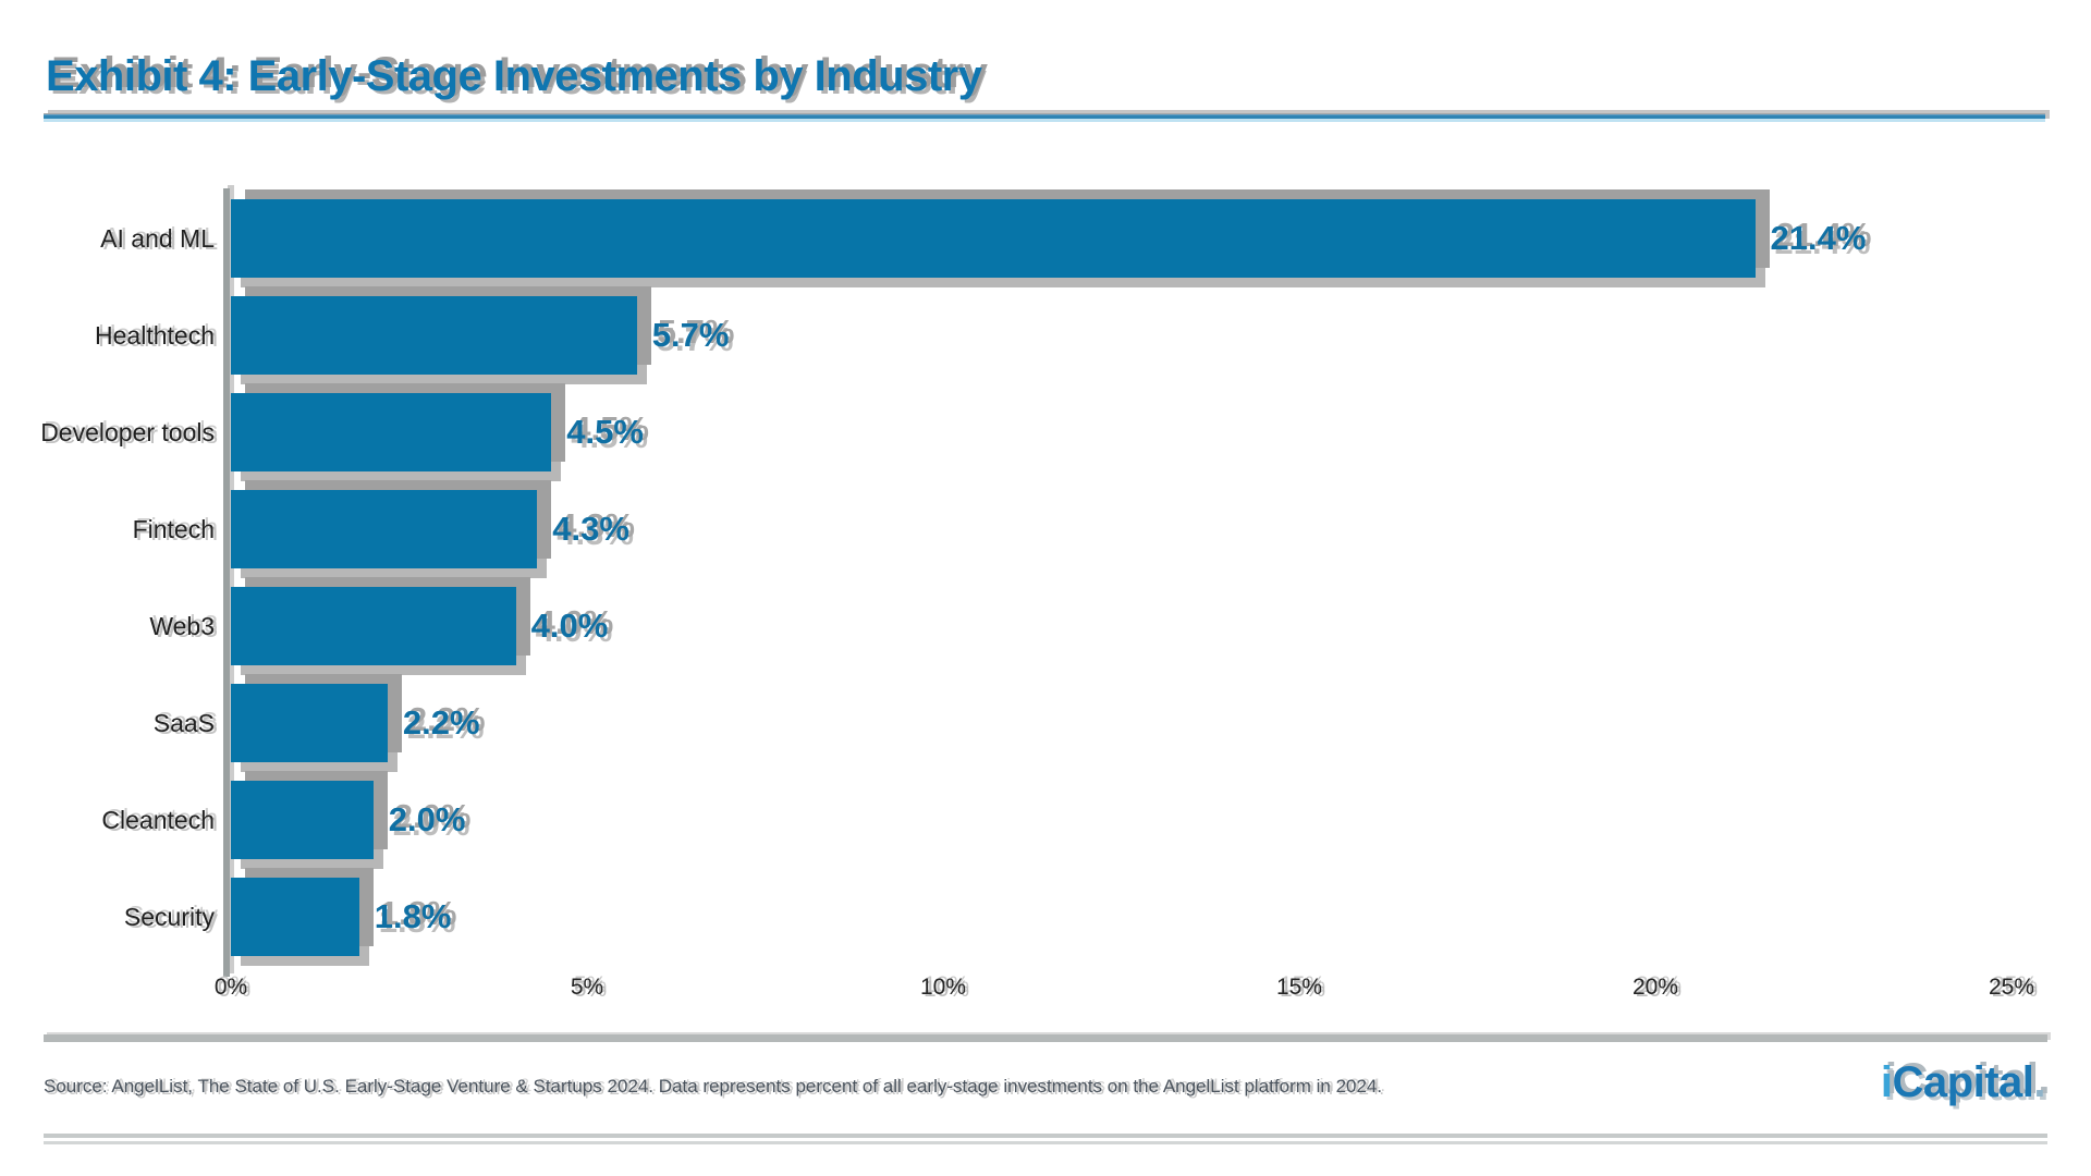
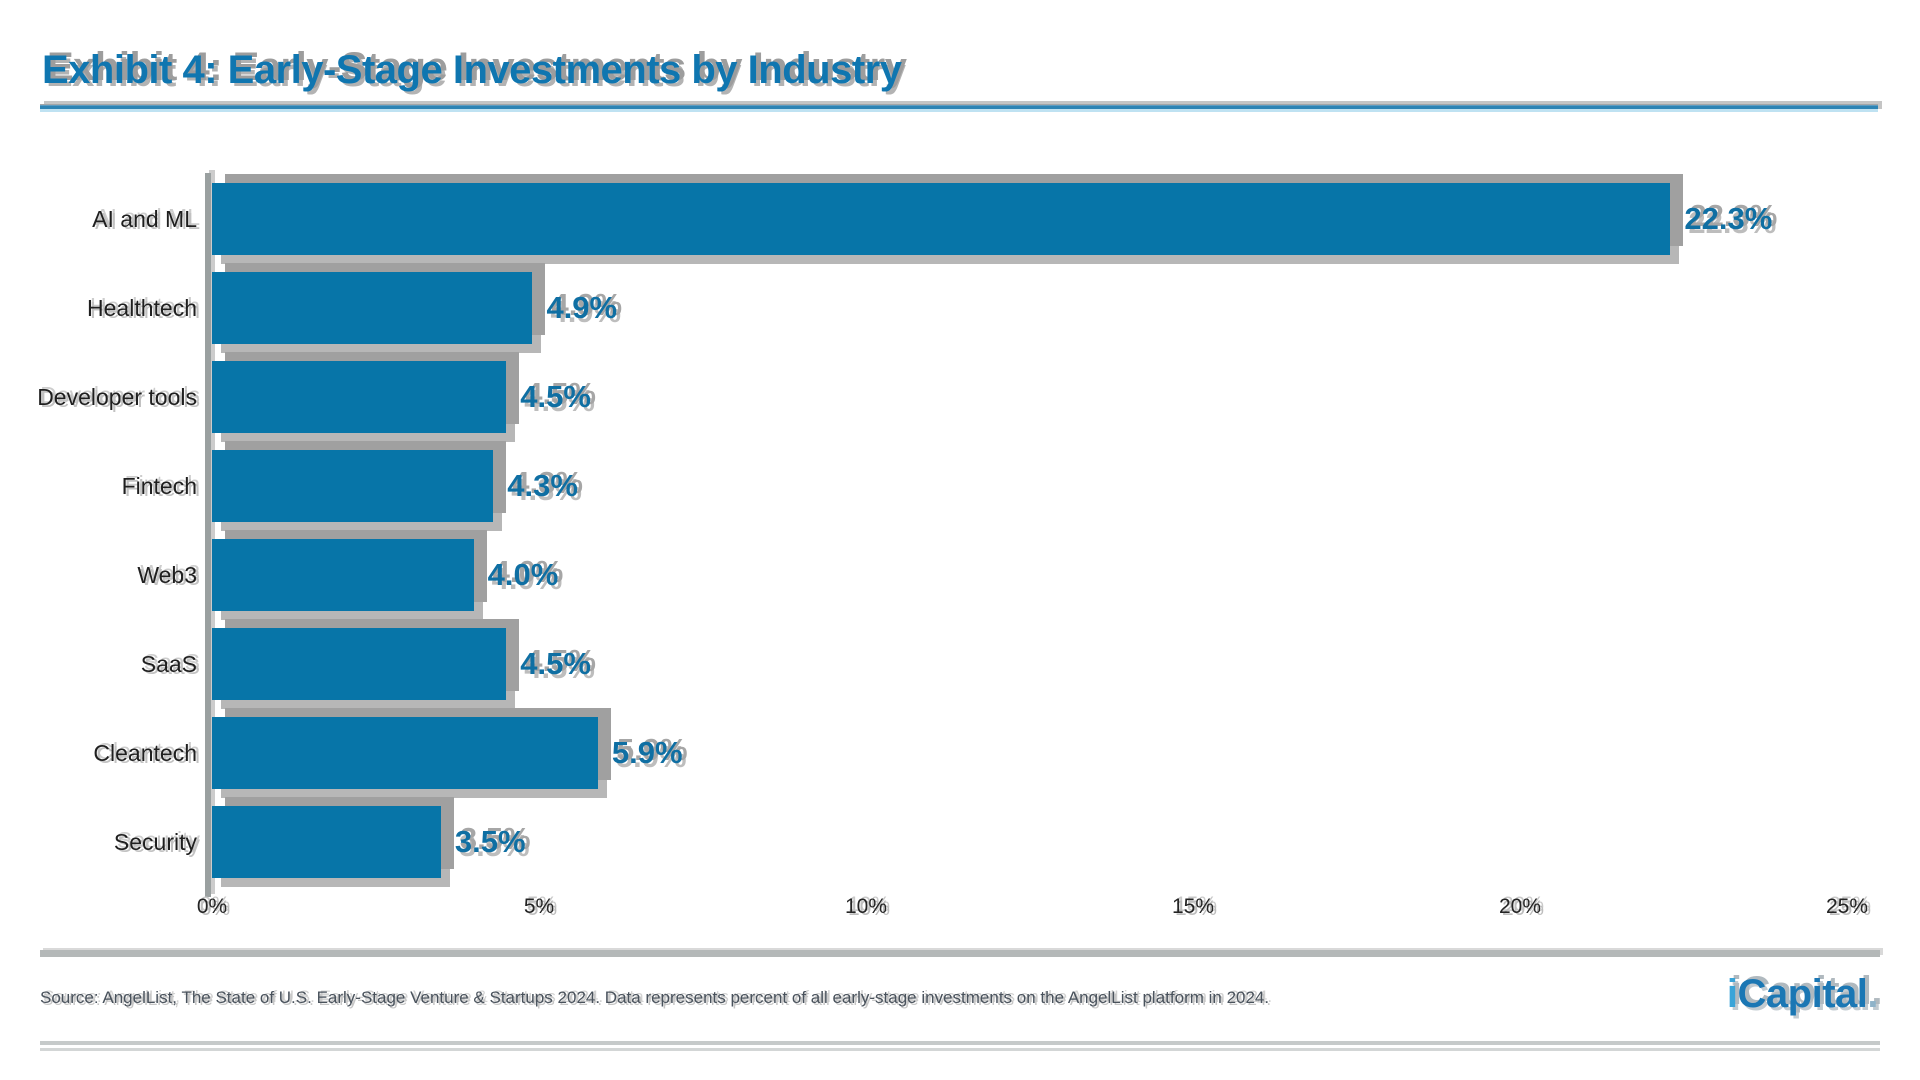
AI and ML: 21.4% -> 22.3%
Healthtech: 5.7% -> 4.9%
SaaS: 2.2% -> 4.5%
Cleantech: 2.0% -> 5.9%
Security: 1.8% -> 3.5%
